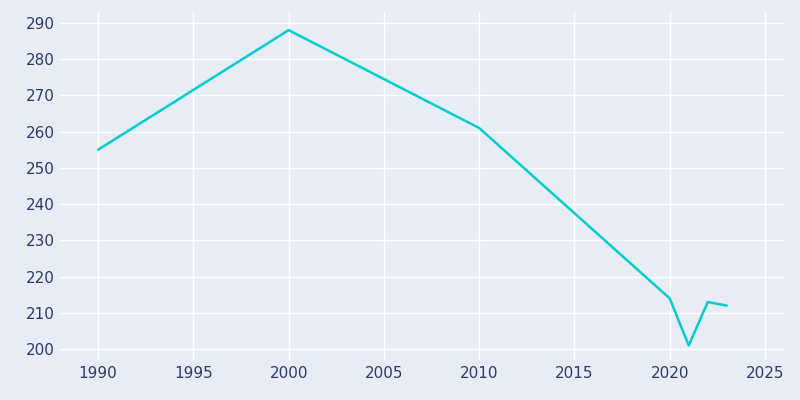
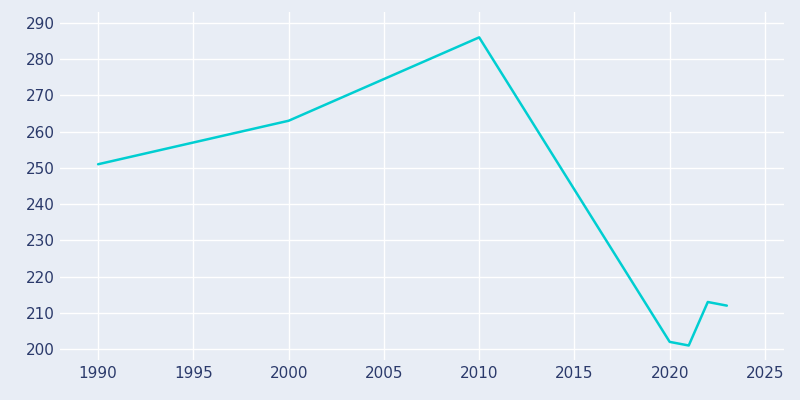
1990: 255 -> 251
2000: 288 -> 263
2010: 261 -> 286
2020: 214 -> 202
